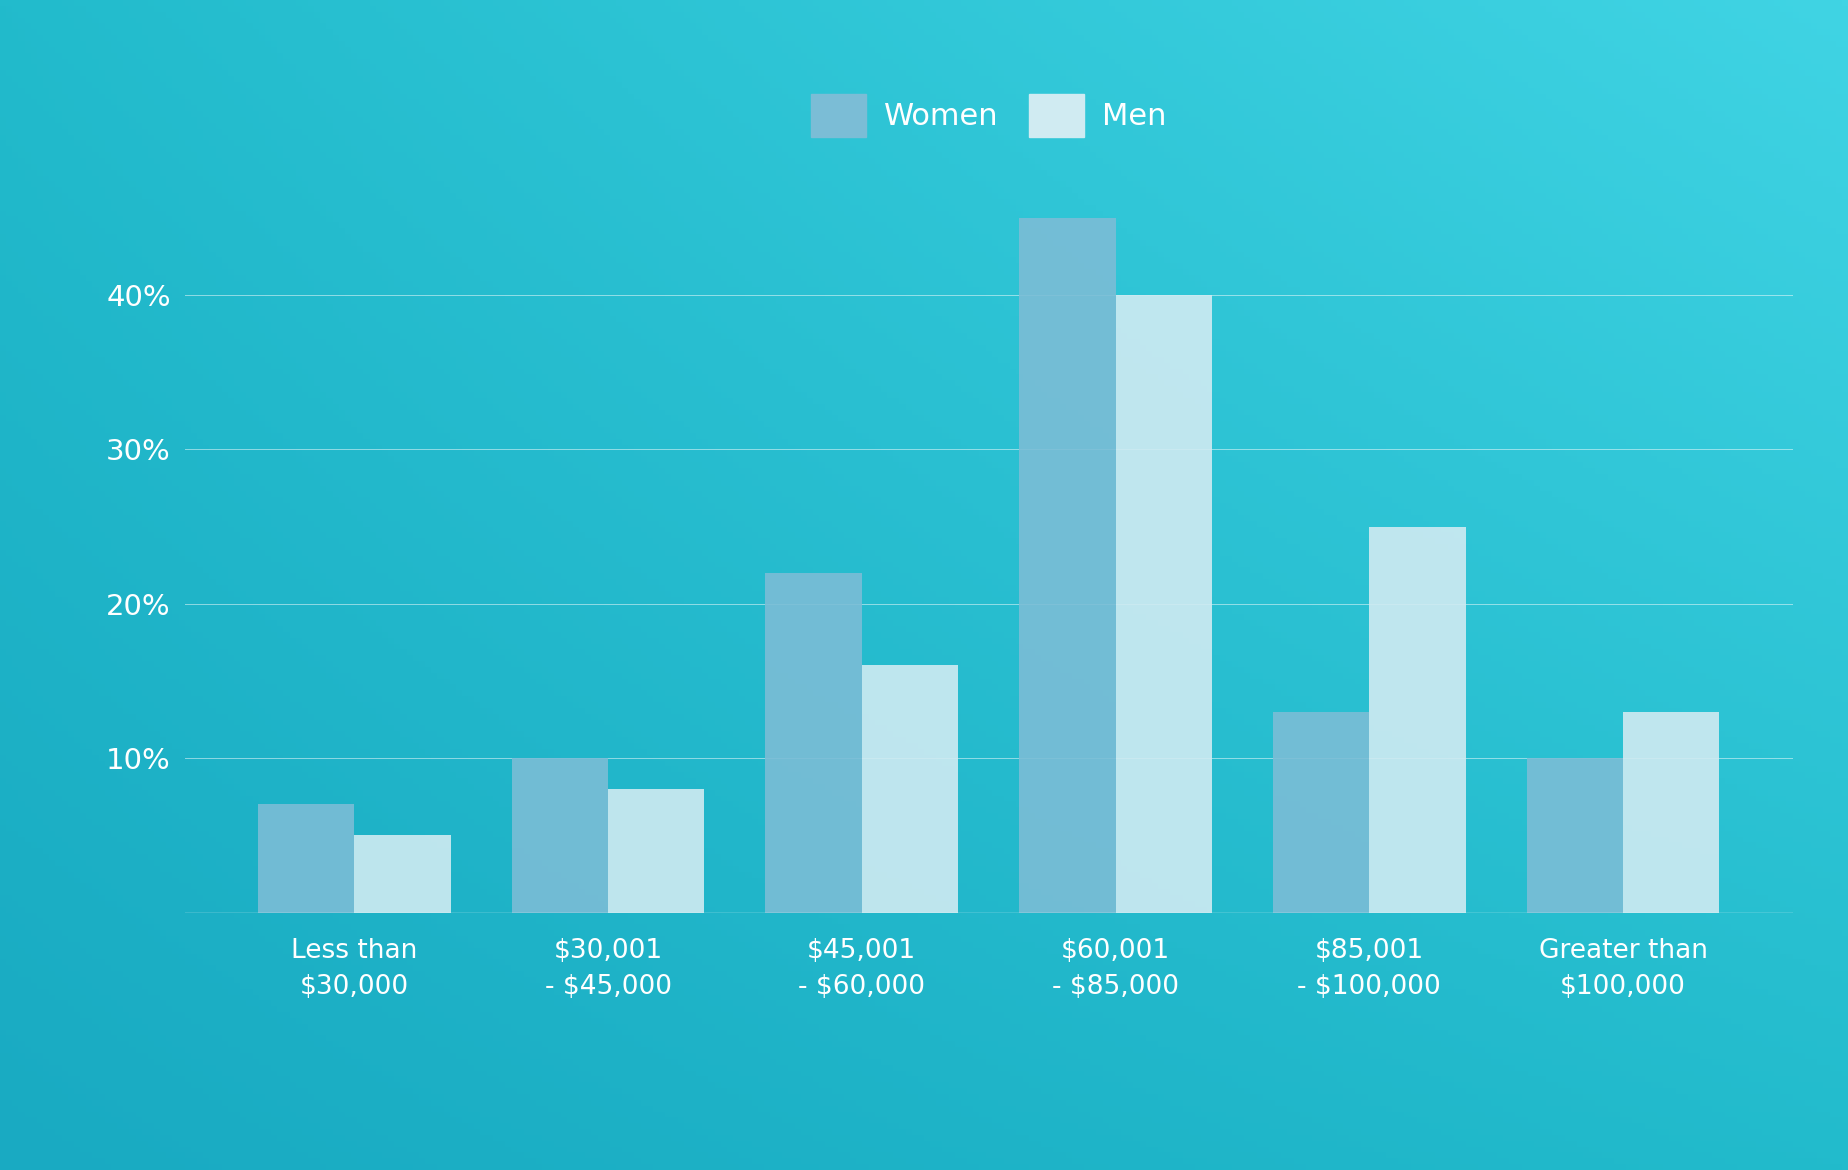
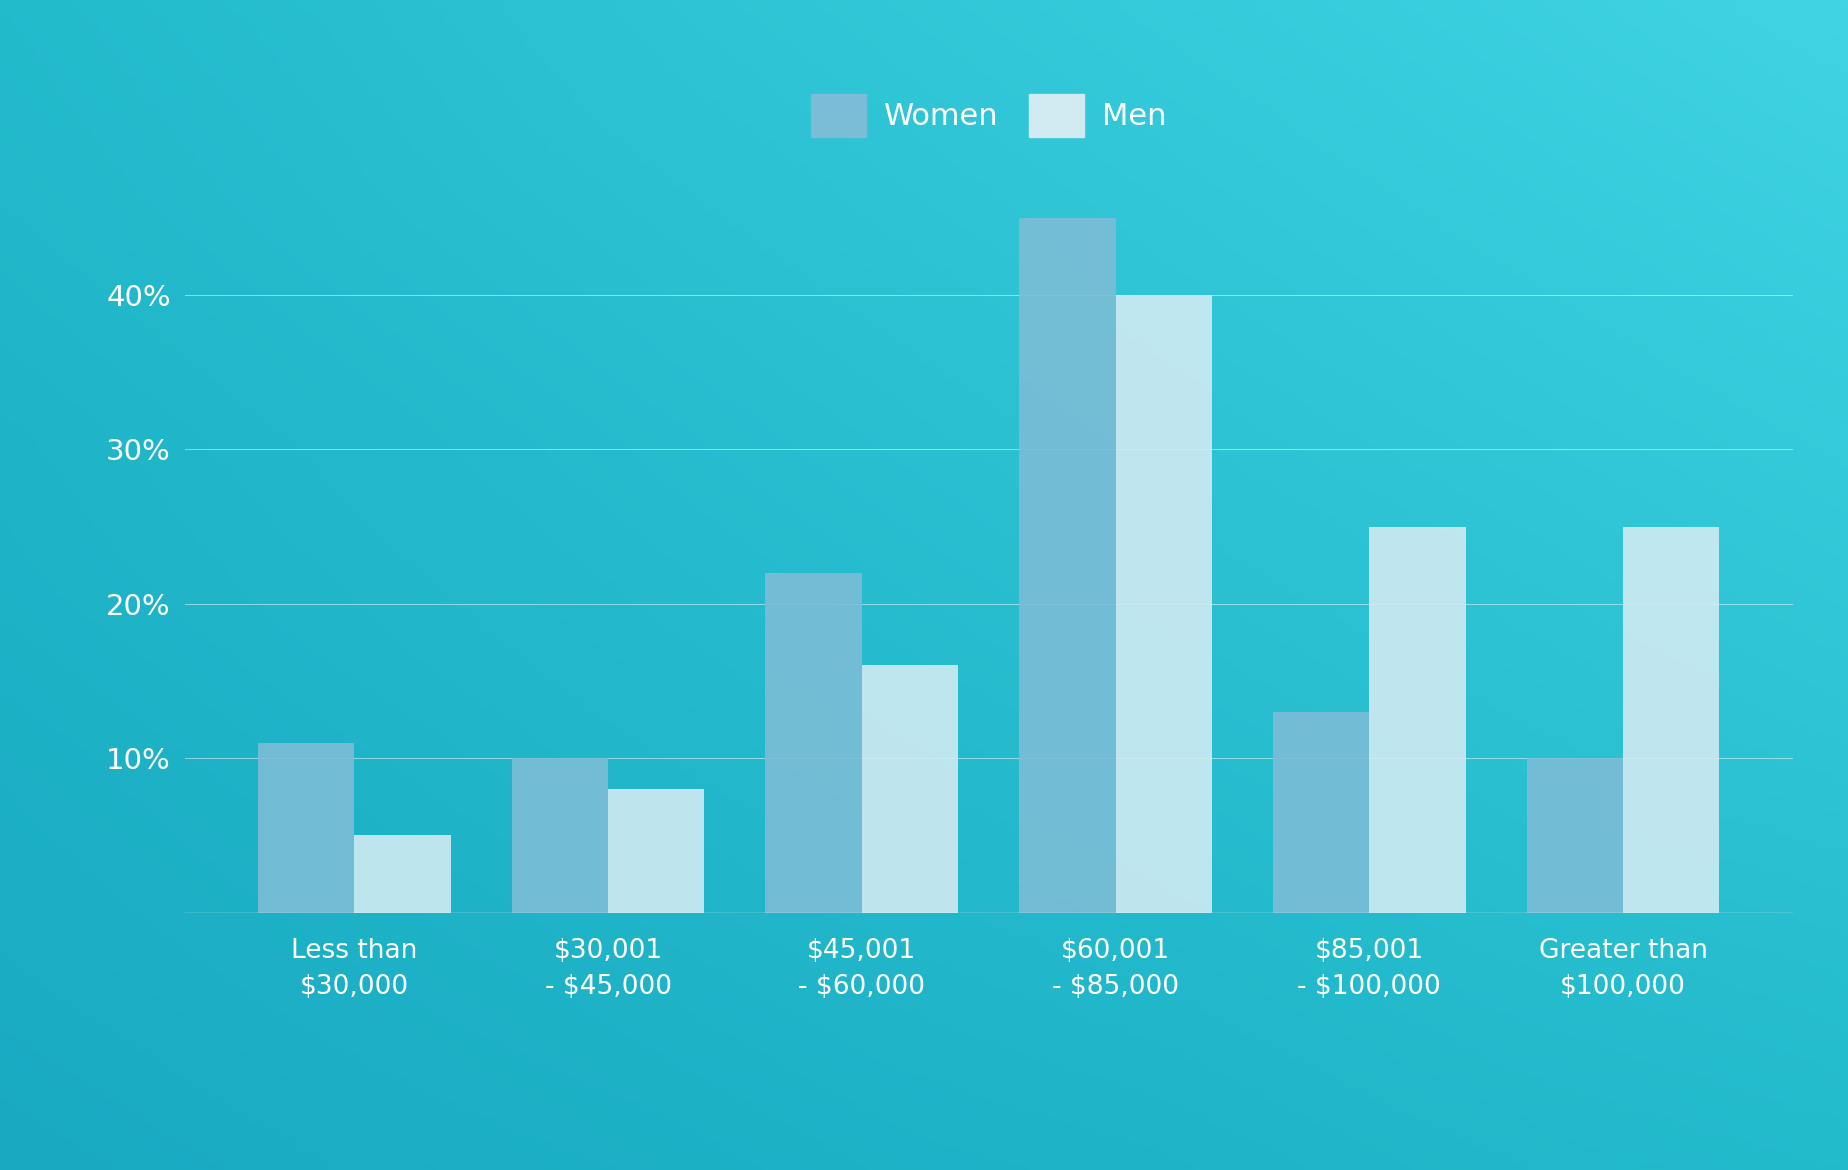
Women/Less than $30,000: 7% -> 11%
Men/Greater than $100,000: 13% -> 25%
